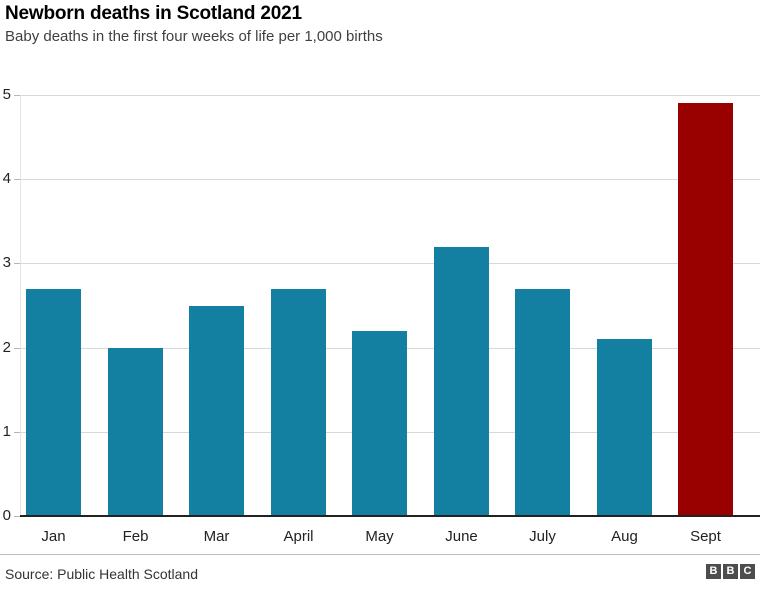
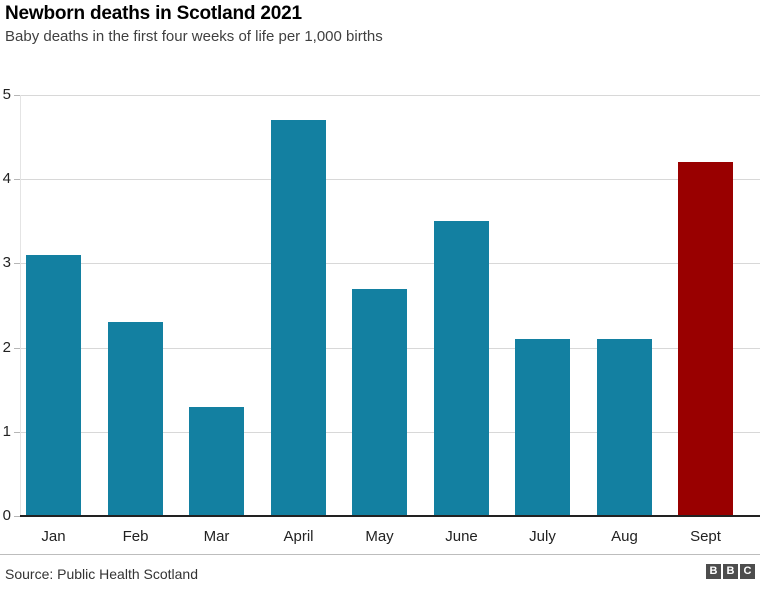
Jan: 2.7 -> 3.1
Feb: 2.0 -> 2.3
Mar: 2.5 -> 1.3
April: 2.7 -> 4.7
May: 2.2 -> 2.7
June: 3.2 -> 3.5
July: 2.7 -> 2.1
Sept: 4.9 -> 4.2
